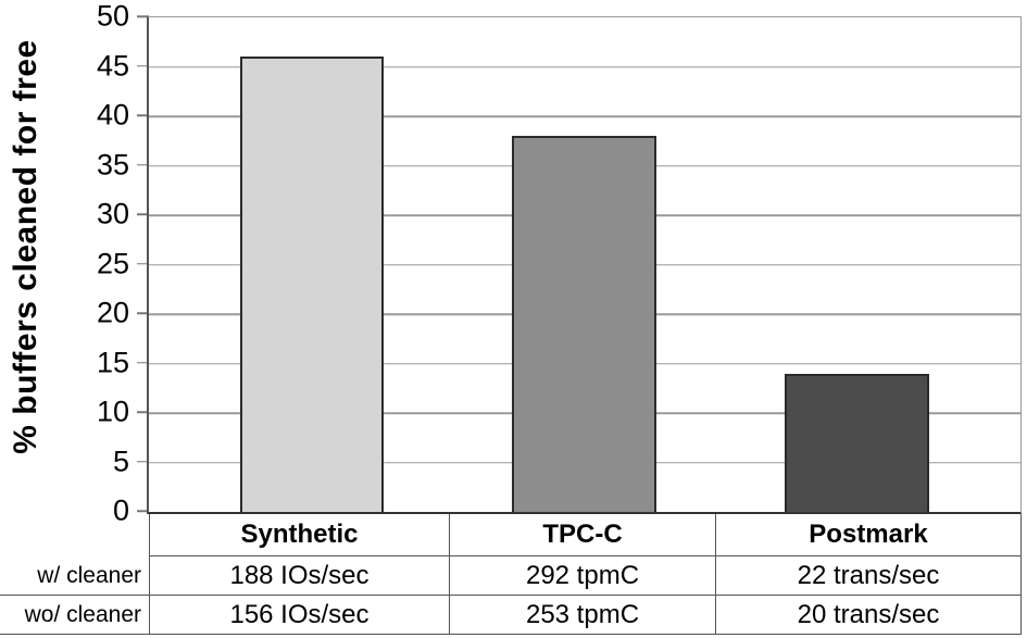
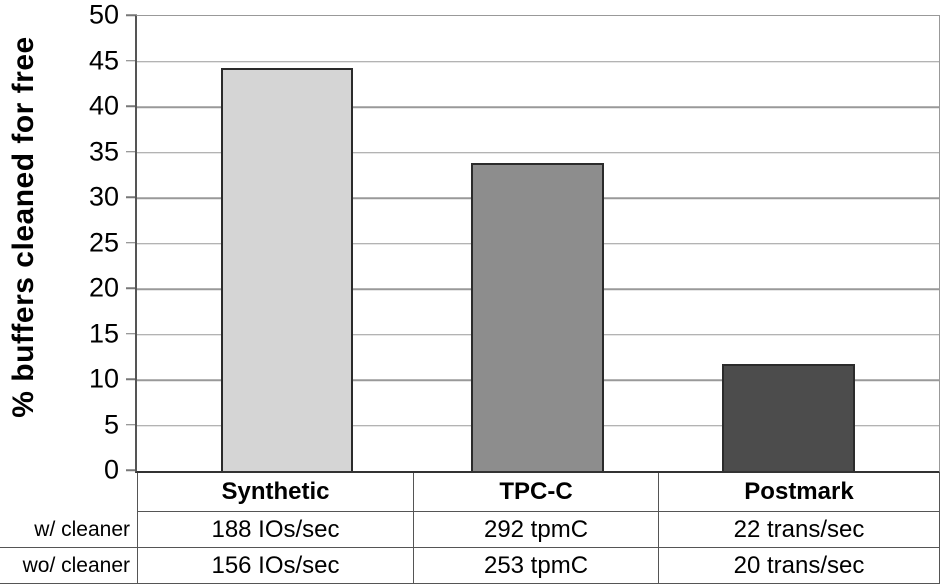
Synthetic: 46 -> 44
TPC-C: 38 -> 34
Postmark: 14 -> 12
